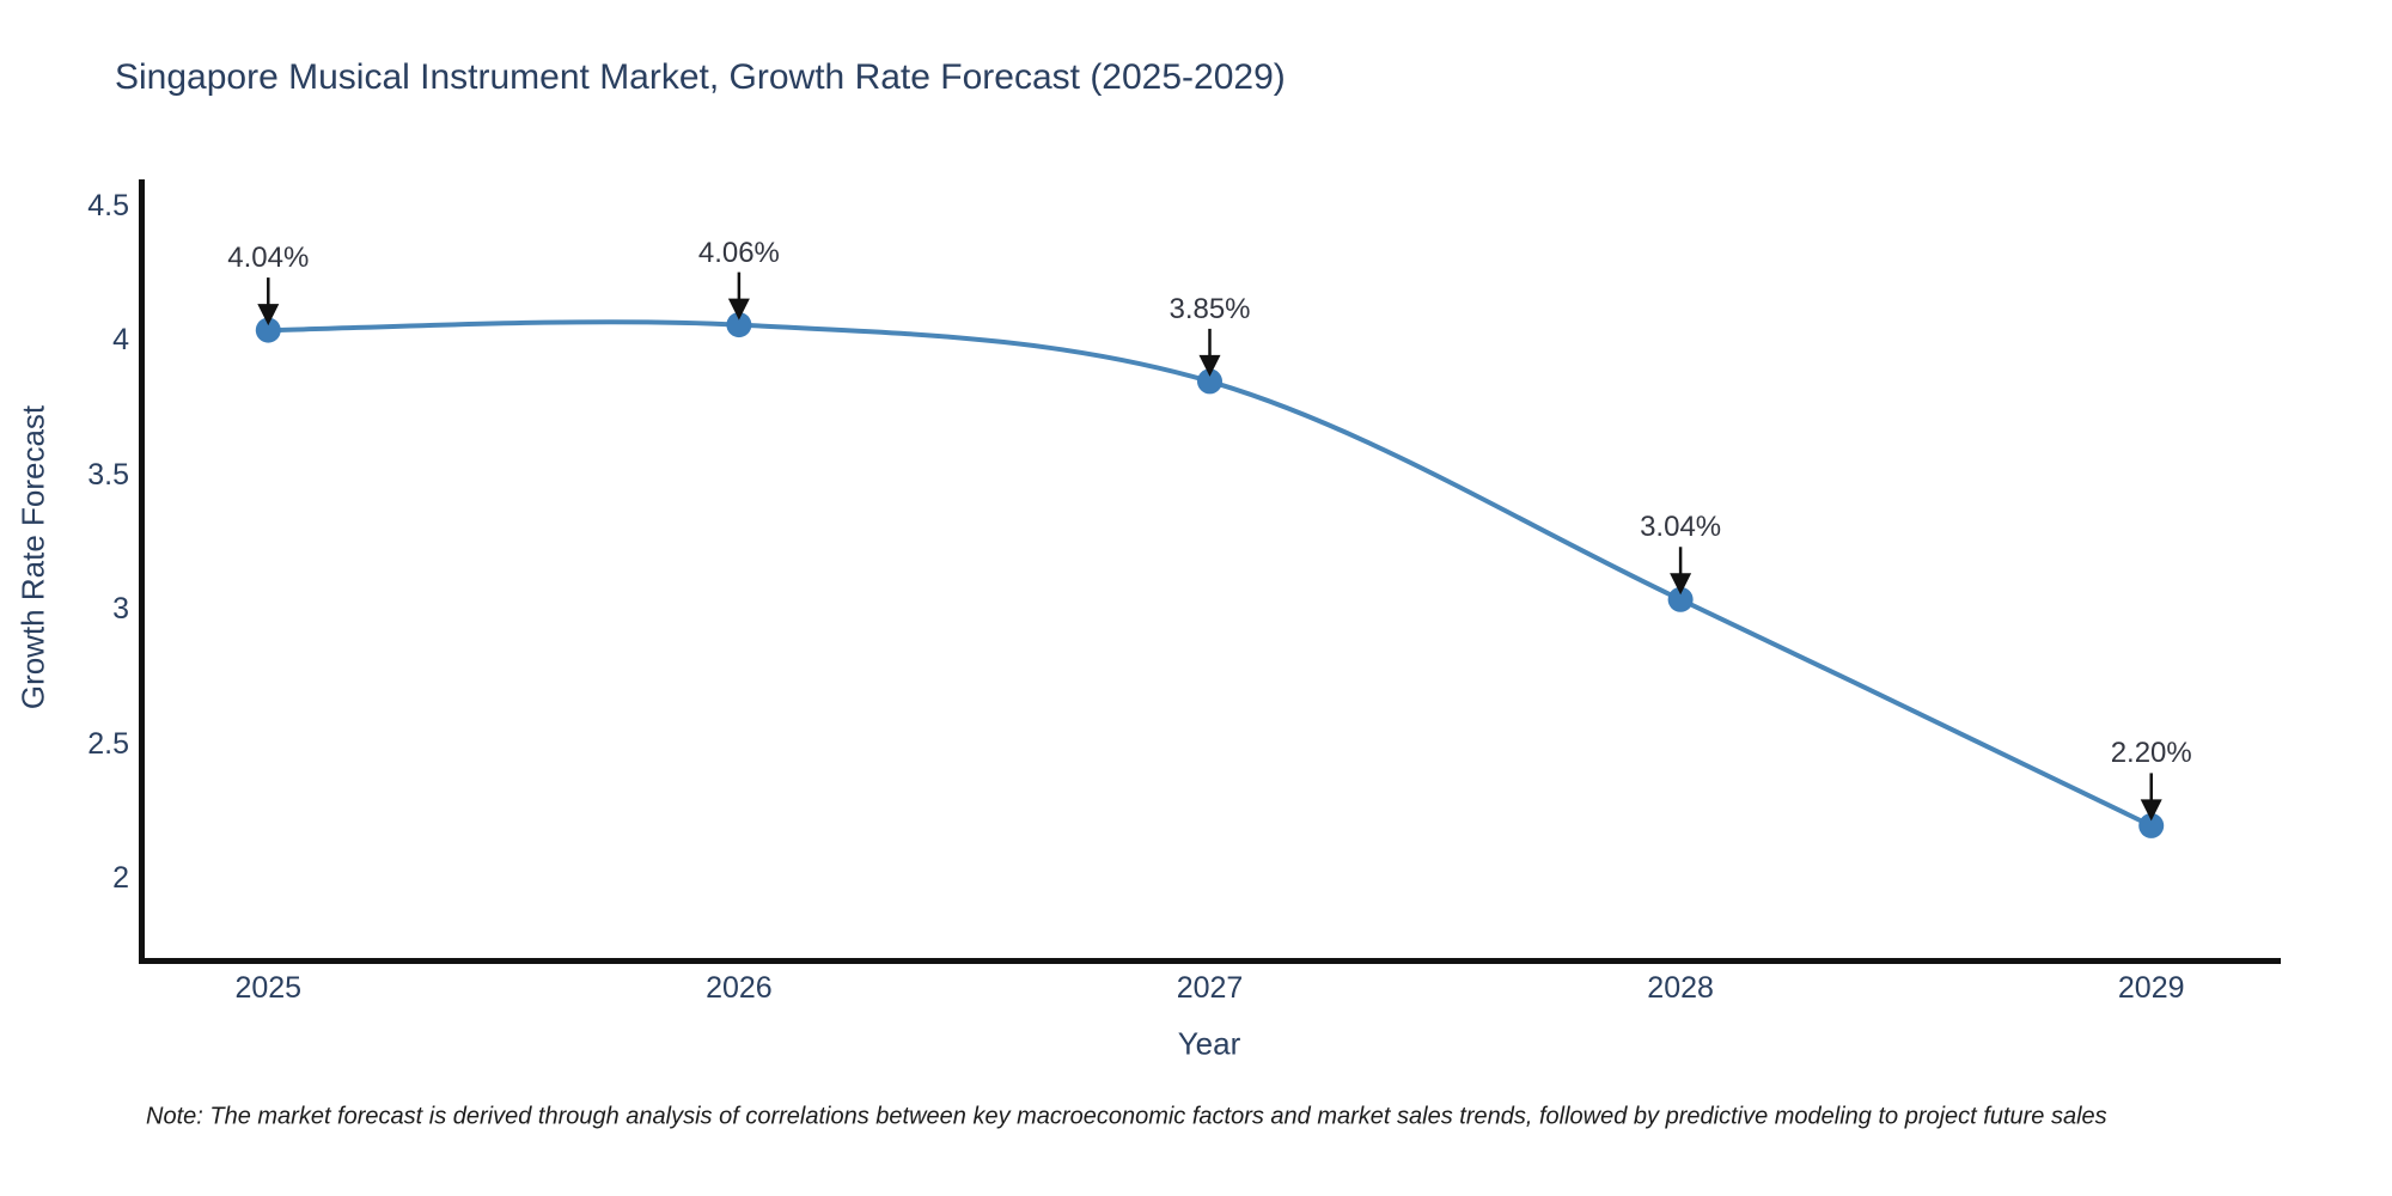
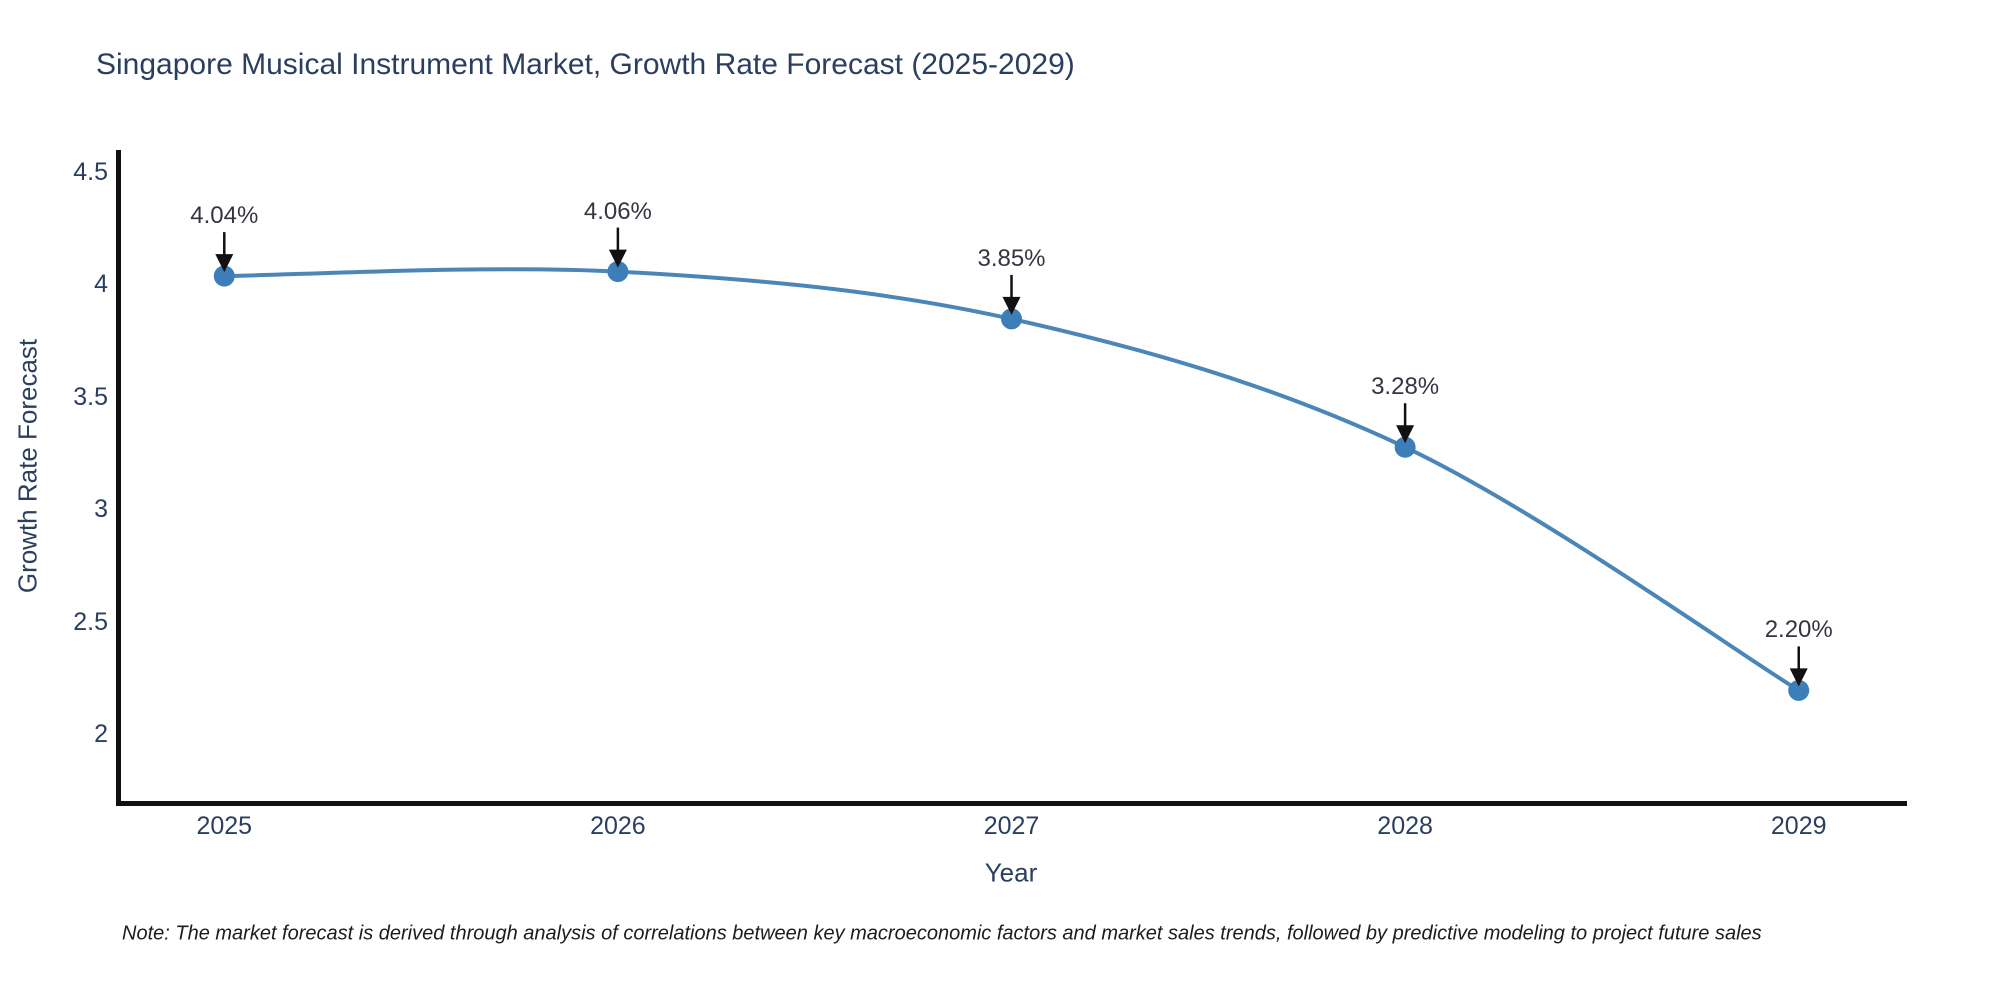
2028: 3.04% -> 3.28%
